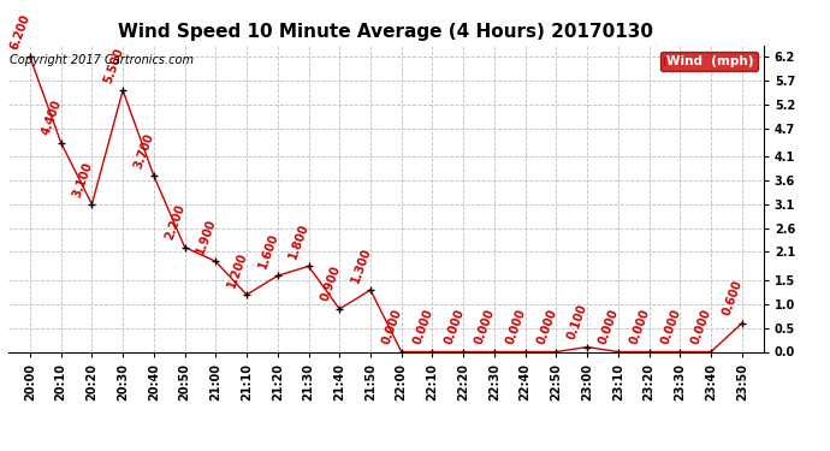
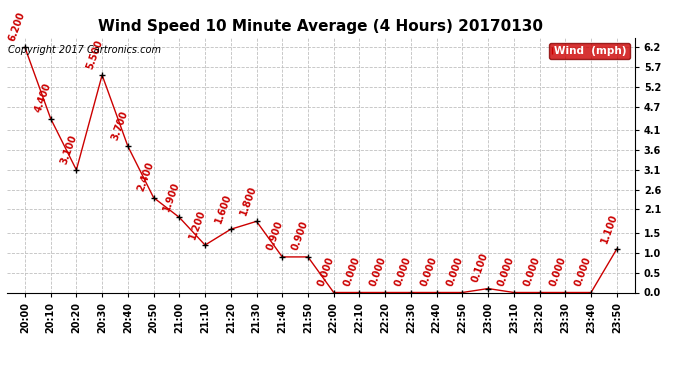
20:50: 2.200 -> 2.400
21:50: 1.300 -> 0.900
23:50: 0.600 -> 1.100
